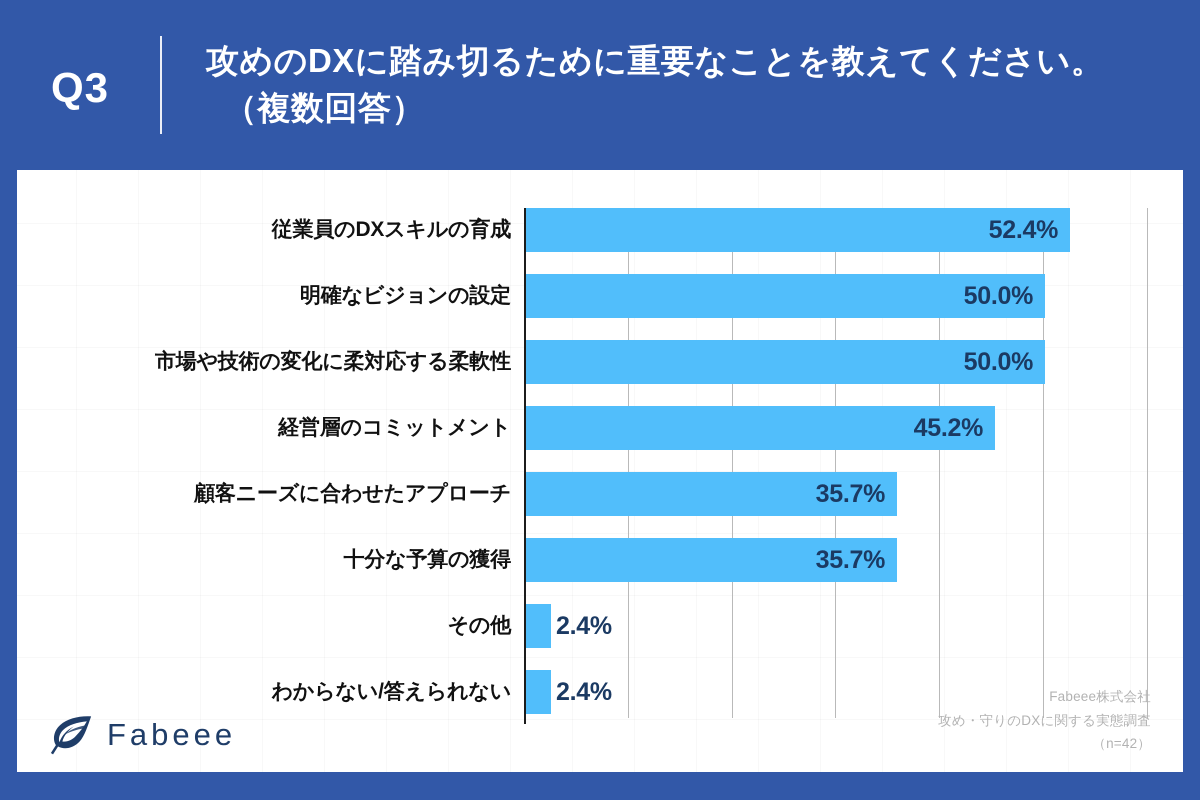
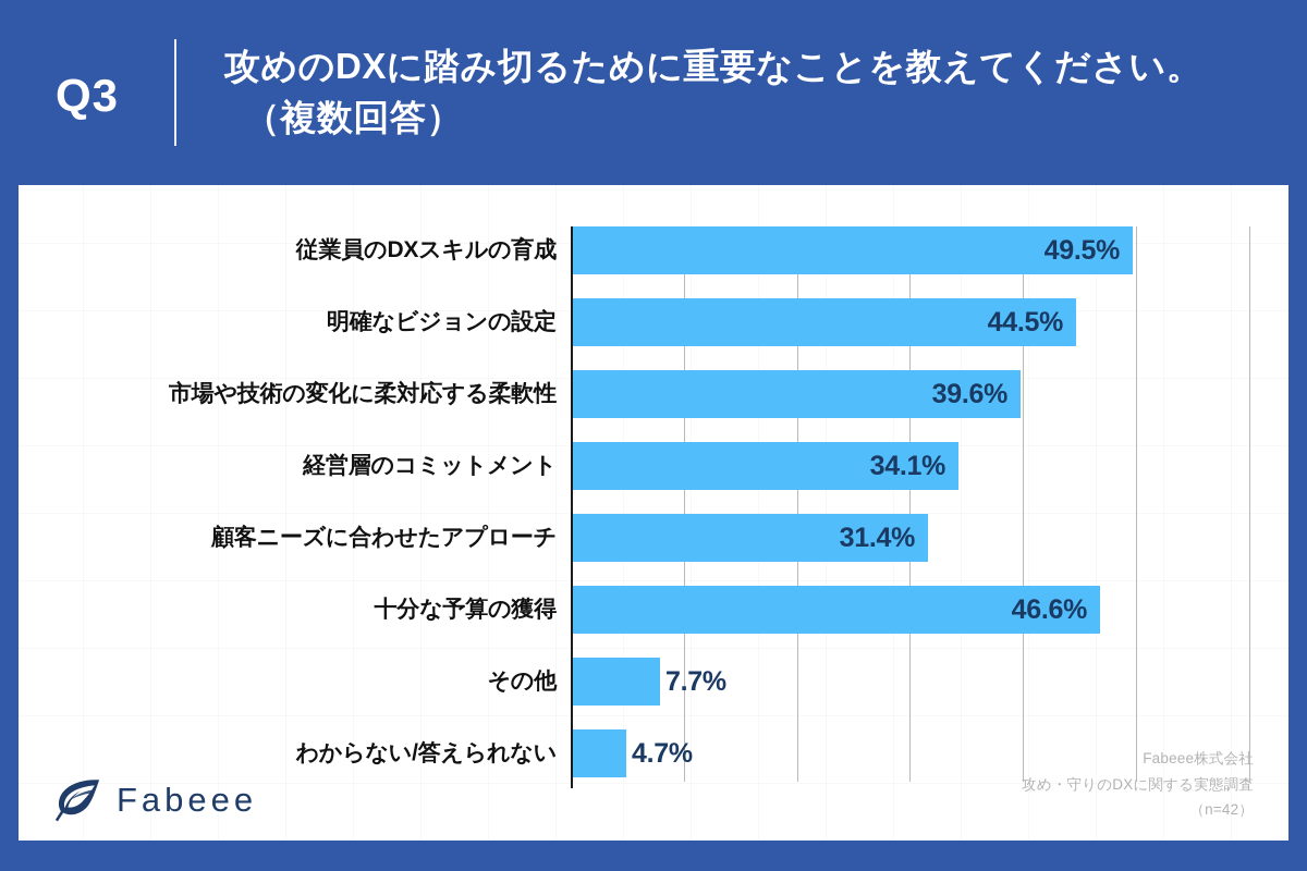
従業員のDXスキルの育成: 52.4% -> 49.5%
明確なビジョンの設定: 50.0% -> 44.5%
市場や技術の変化に柔対応する柔軟性: 50.0% -> 39.6%
経営層のコミットメント: 45.2% -> 34.1%
顧客ニーズに合わせたアプローチ: 35.7% -> 31.4%
十分な予算の獲得: 35.7% -> 46.6%
その他: 2.4% -> 7.7%
わからない/答えられない: 2.4% -> 4.7%
